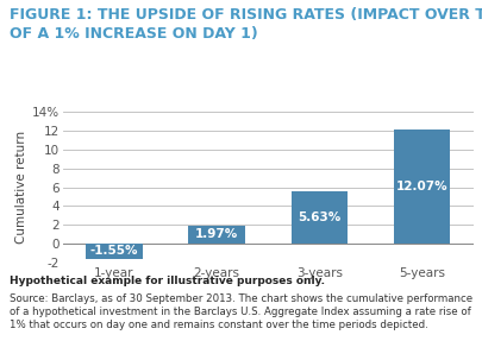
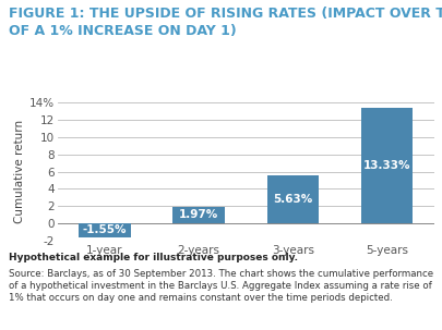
5-years: 12.07% -> 13.33%
